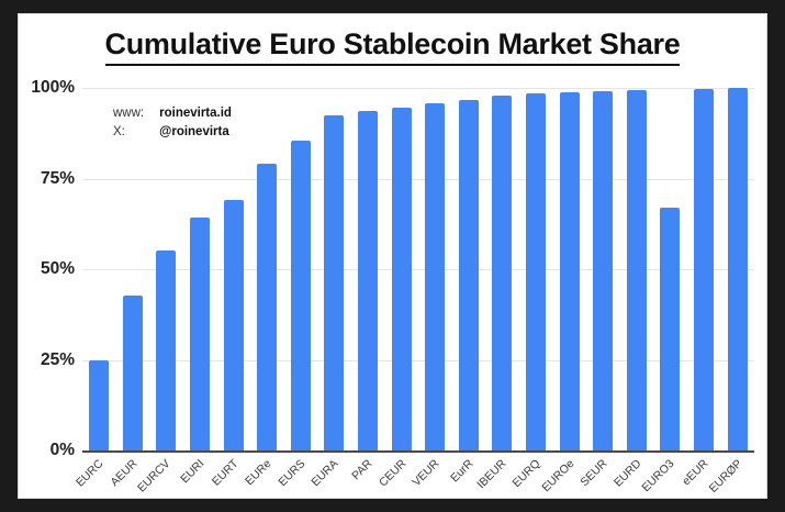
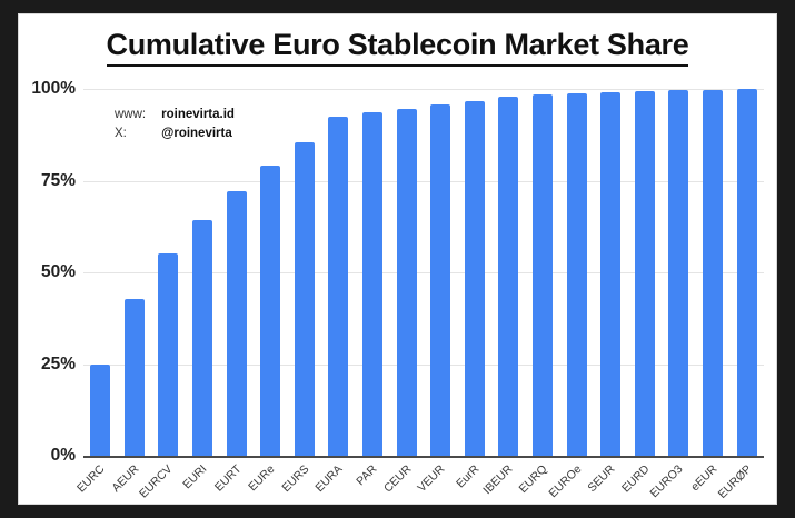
EURT: 69% -> 72%
EURO3: 67% -> 100%
